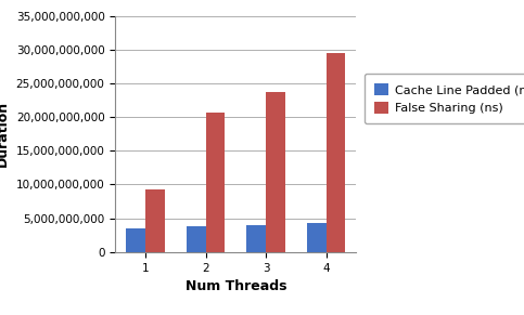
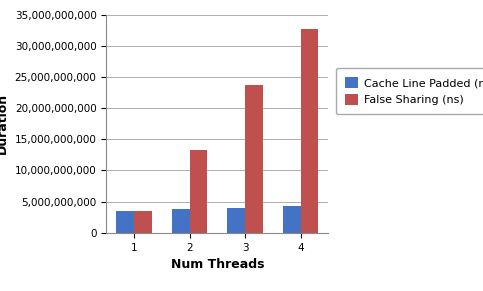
False Sharing (ns)/1: 9,200,000,000 -> 3,500,000,000
False Sharing (ns)/2: 20,600,000,000 -> 13,300,000,000
False Sharing (ns)/4: 29,400,000,000 -> 32,700,000,000
